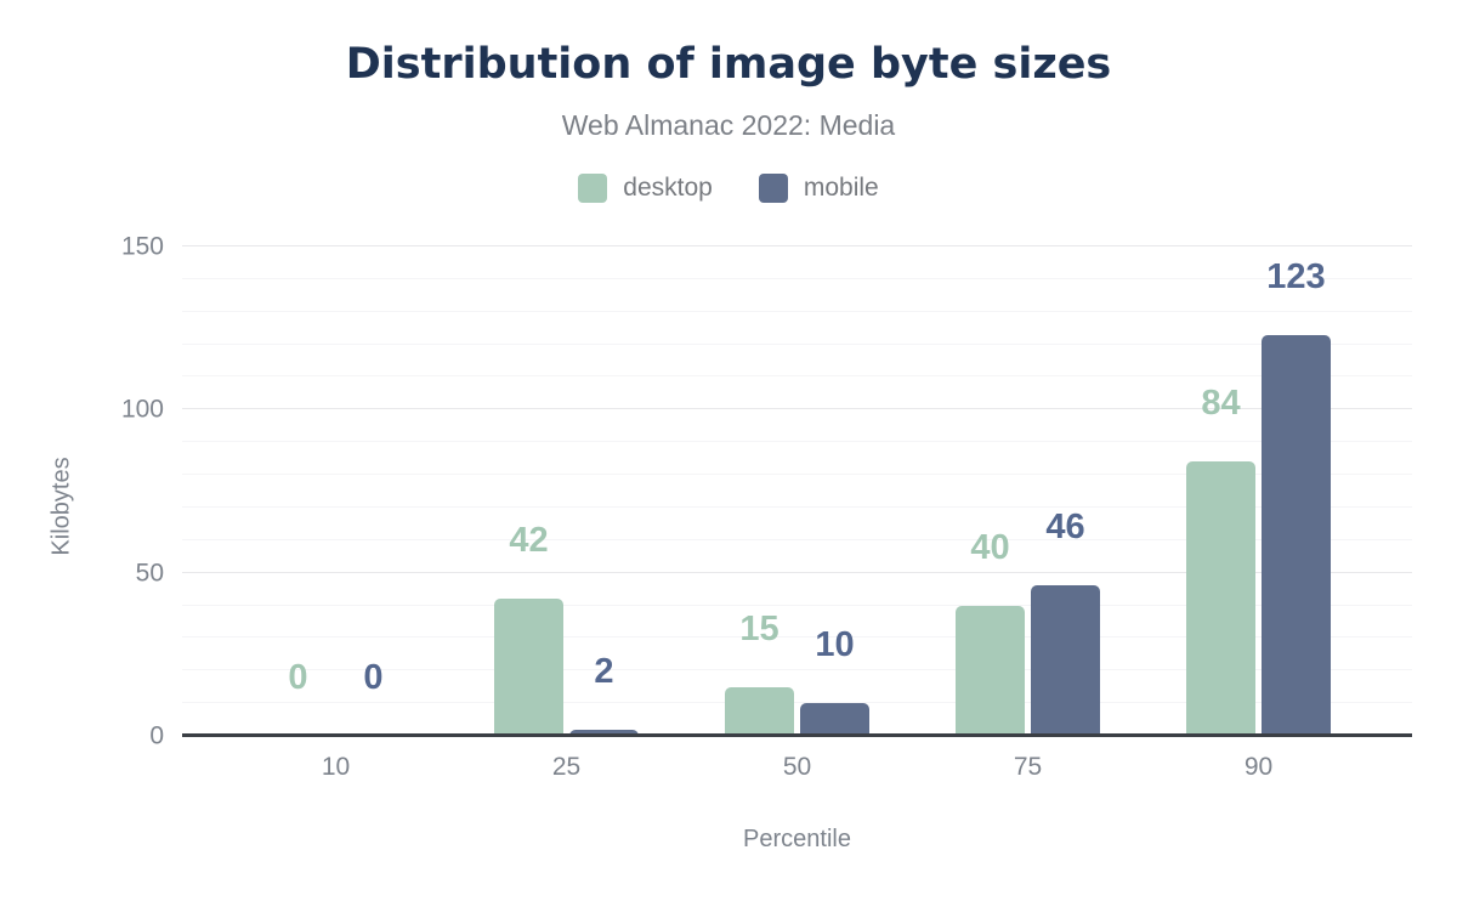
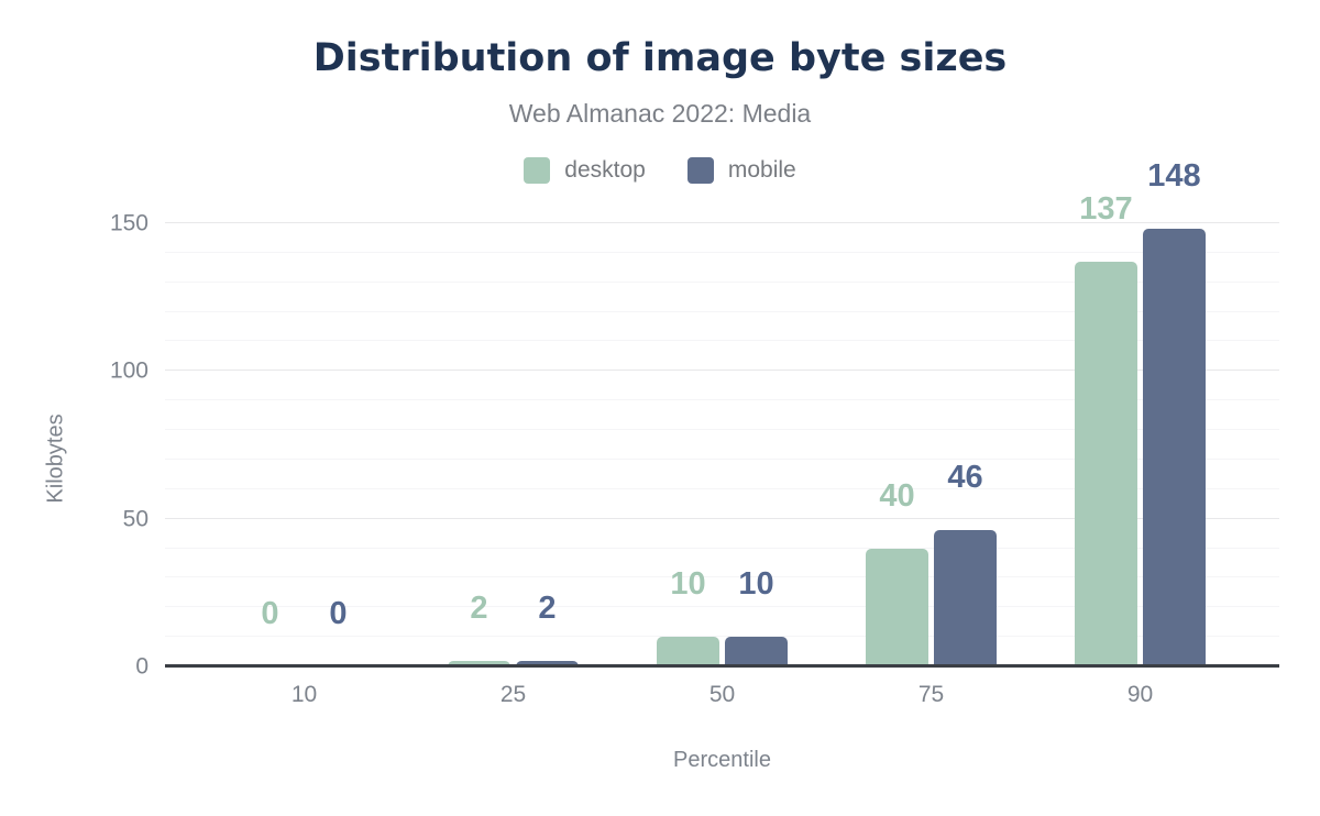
desktop/25: 42 -> 2
desktop/50: 15 -> 10
desktop/90: 84 -> 137
mobile/90: 123 -> 148
